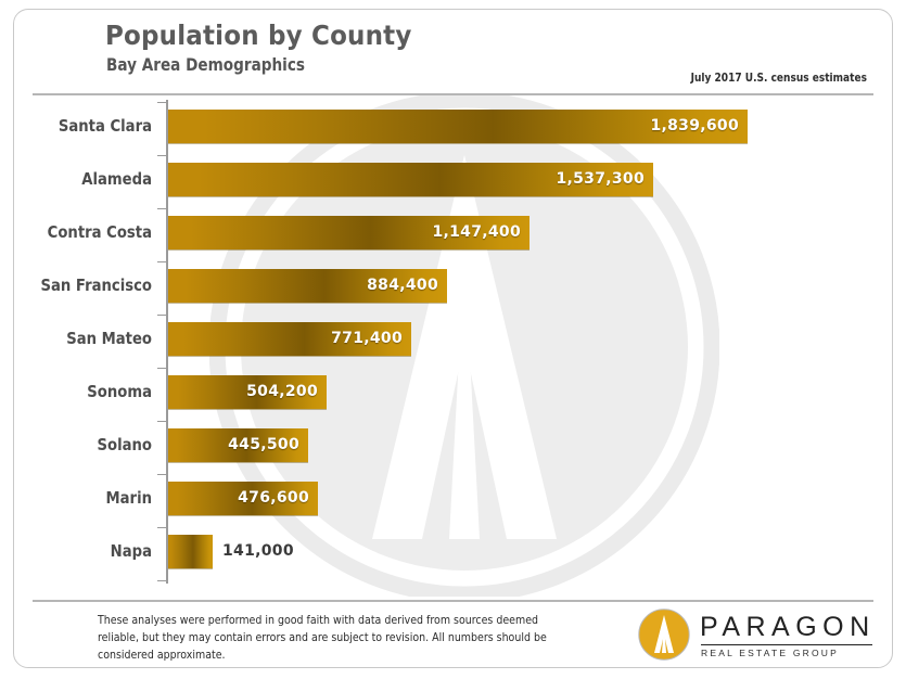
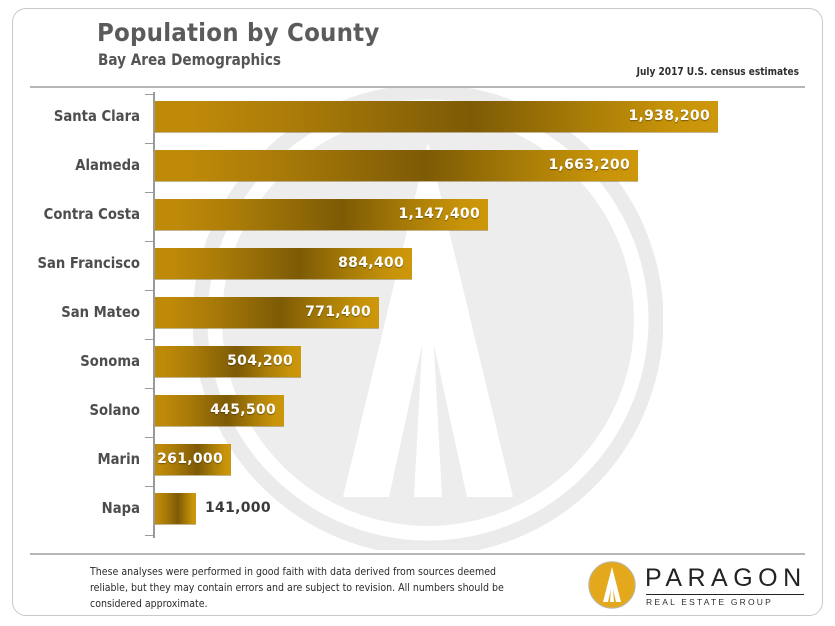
Santa Clara: 1,839,600 -> 1,938,200
Alameda: 1,537,300 -> 1,663,200
Marin: 476,600 -> 261,000
